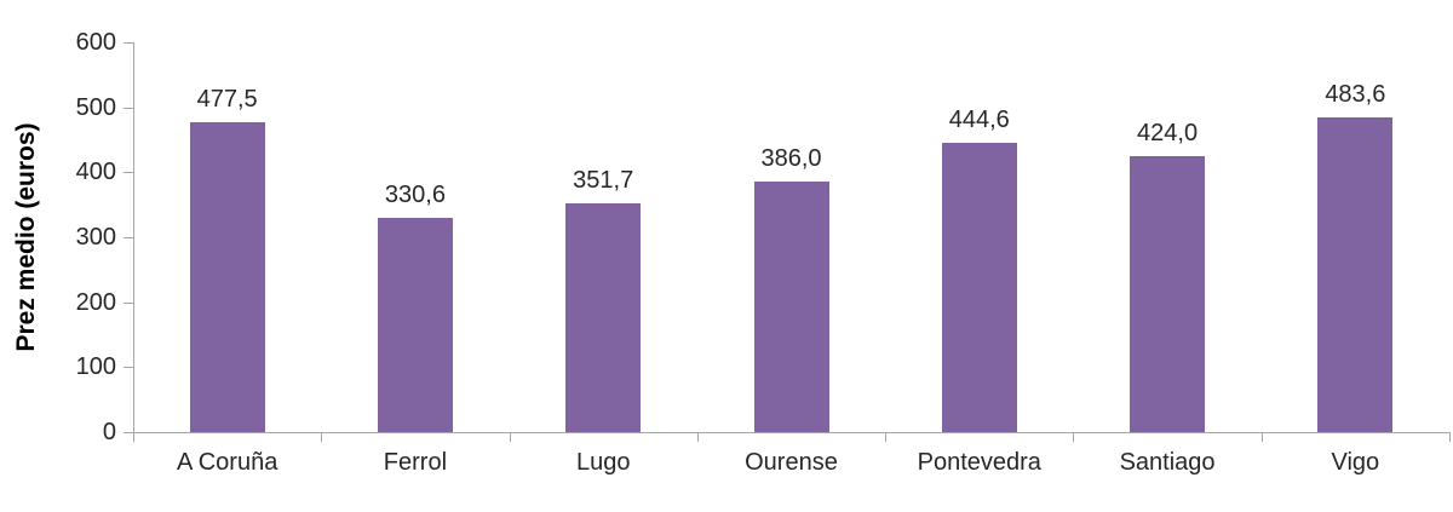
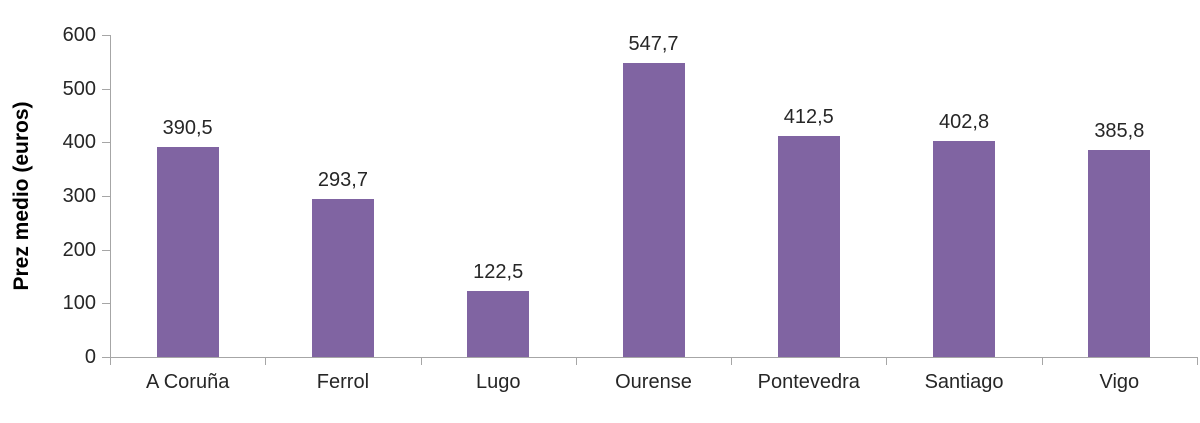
A Coruña: 477,5 -> 390,5
Ferrol: 330,6 -> 293,7
Lugo: 351,7 -> 122,5
Ourense: 386,0 -> 547,7
Pontevedra: 444,6 -> 412,5
Santiago: 424,0 -> 402,8
Vigo: 483,6 -> 385,8
